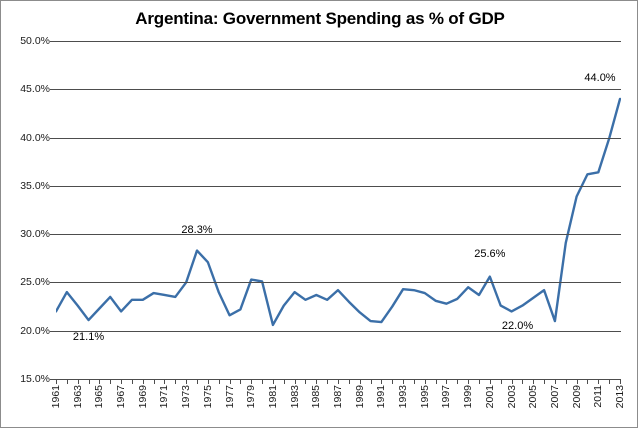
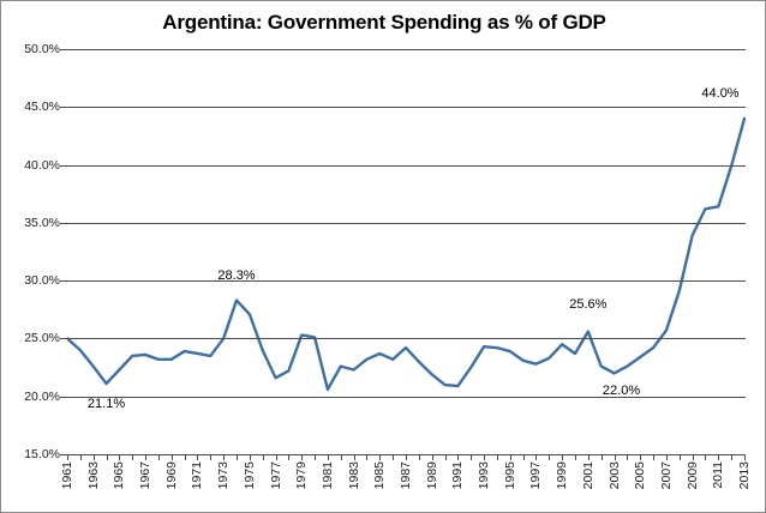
1961: 22% -> 25%
1967: 22% -> 24%
1983: 24% -> 22%
2007: 21% -> 26%
